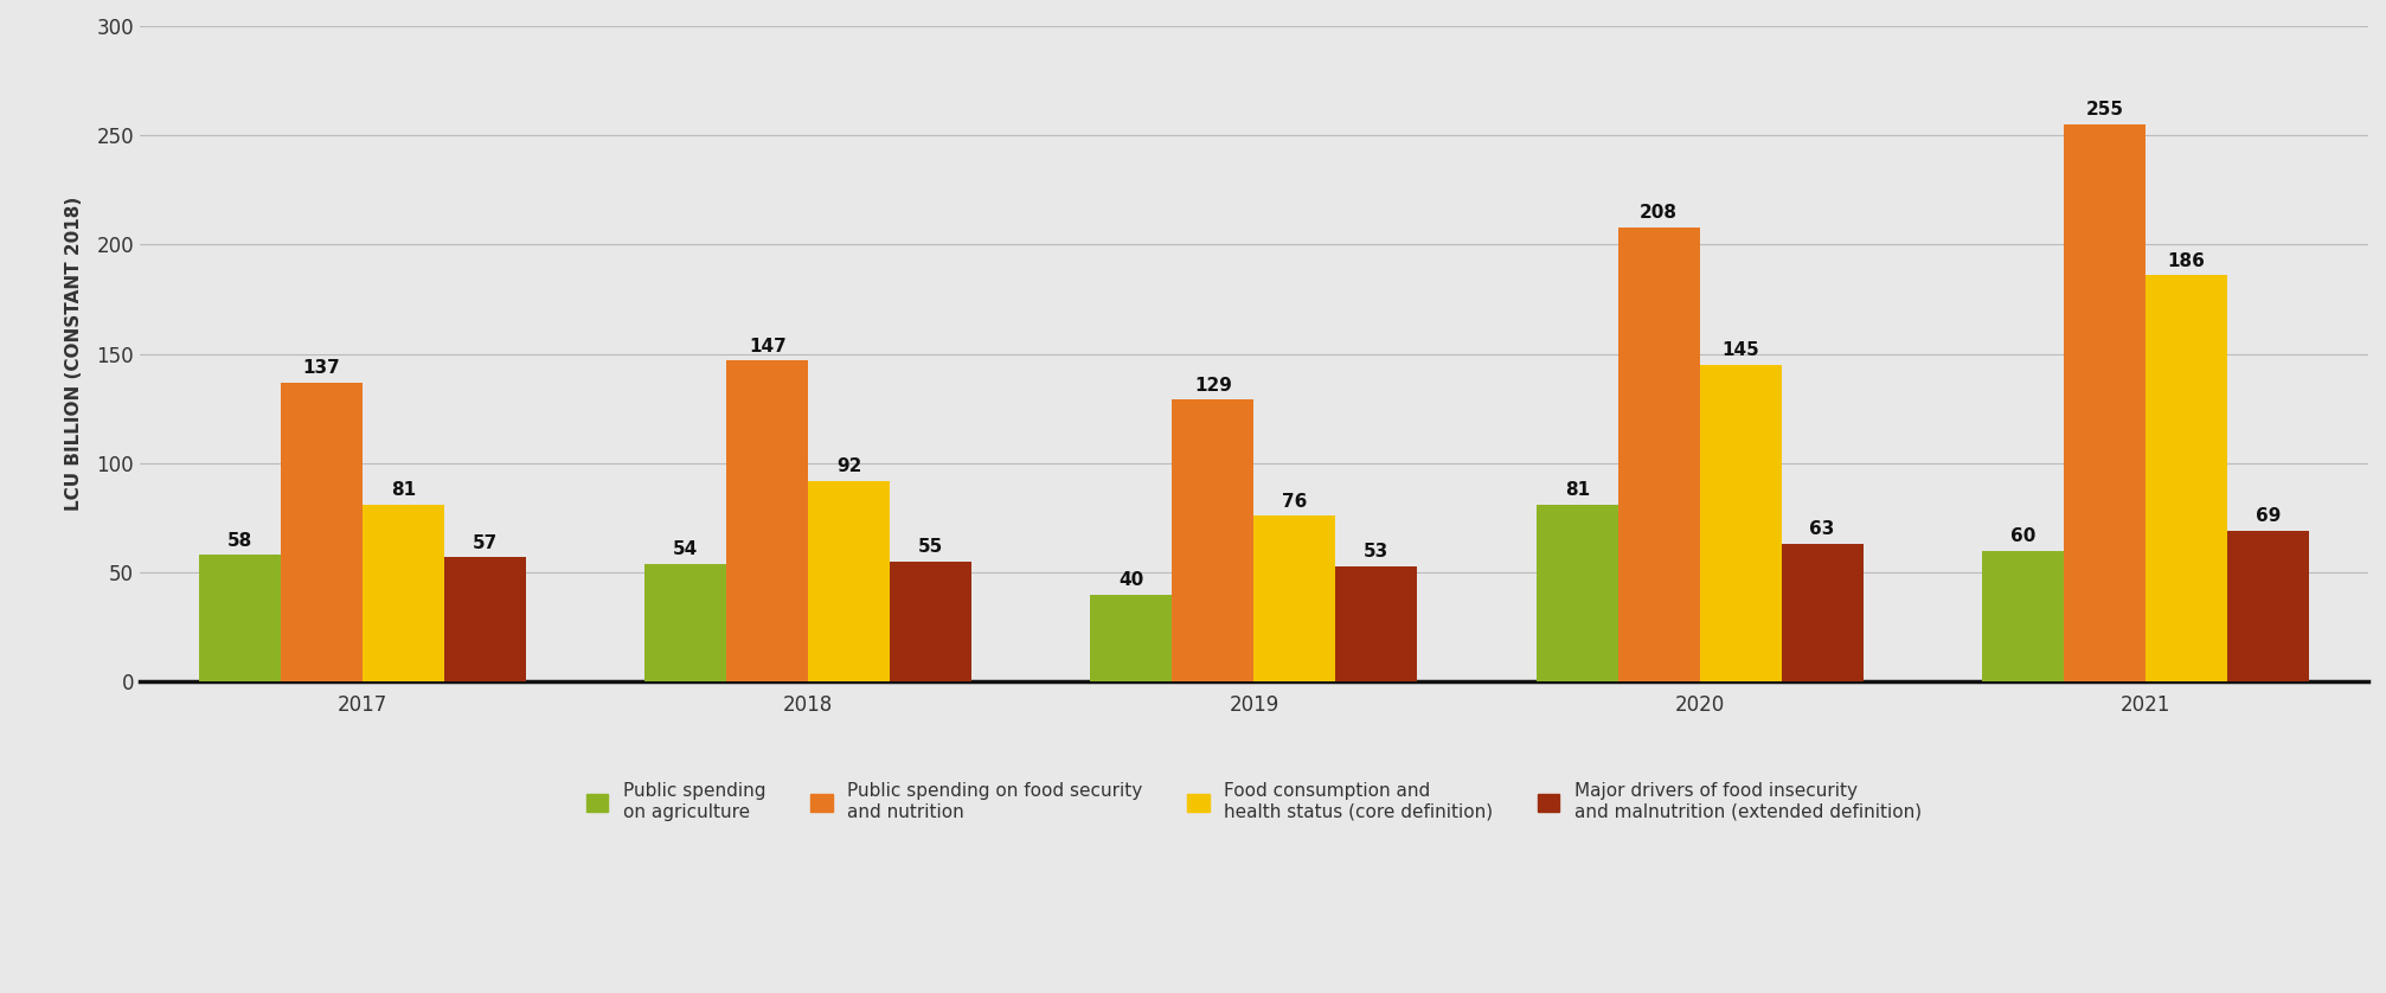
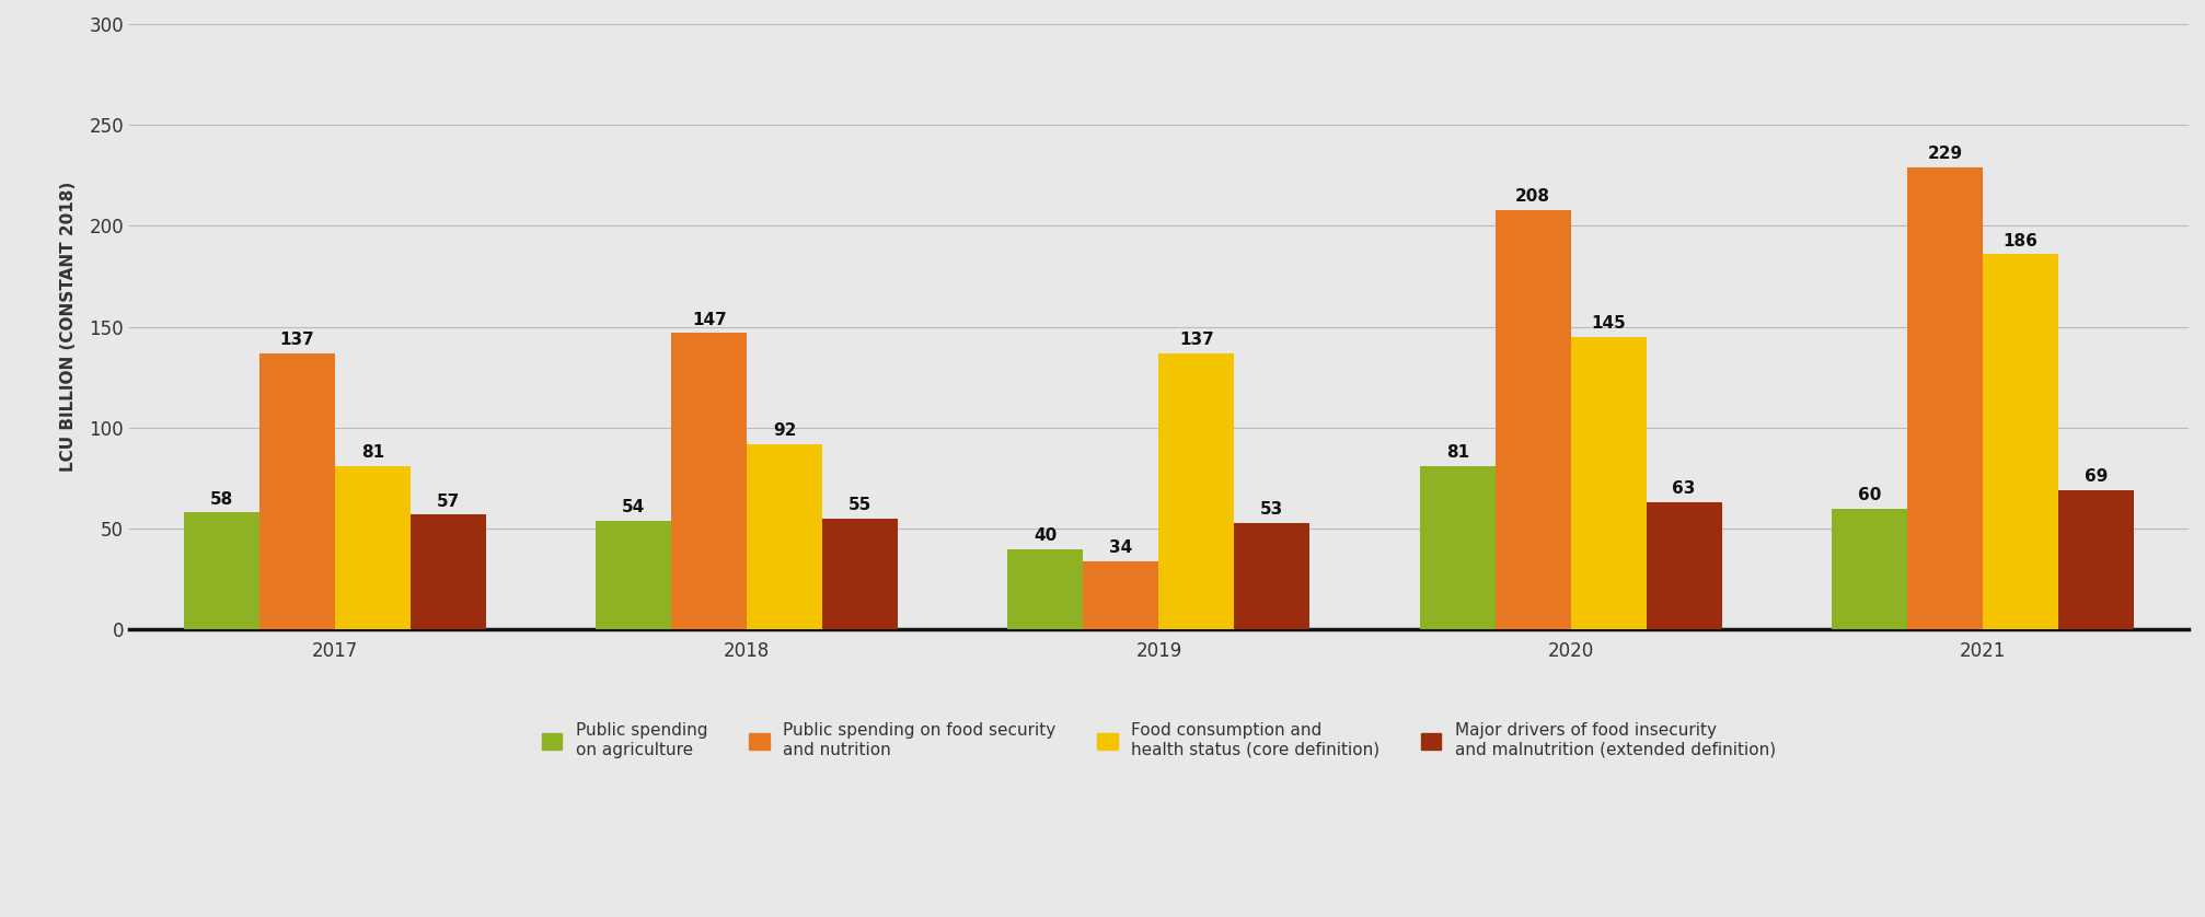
Public spending on food security and nutrition/2019: 129 -> 34
Food consumption and health status (core definition)/2019: 76 -> 137
Public spending on food security and nutrition/2021: 255 -> 229
